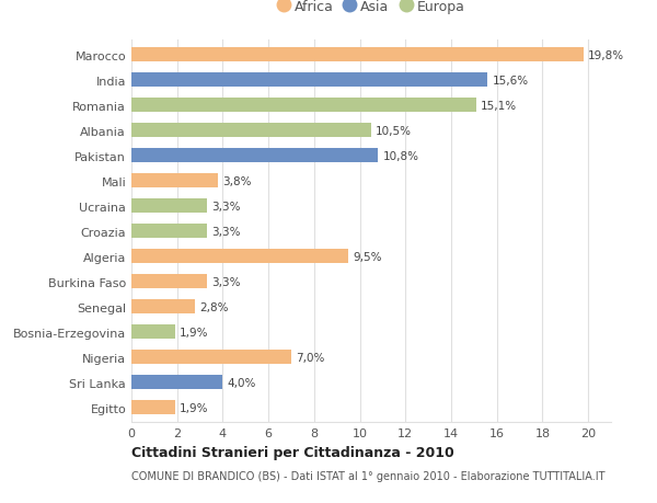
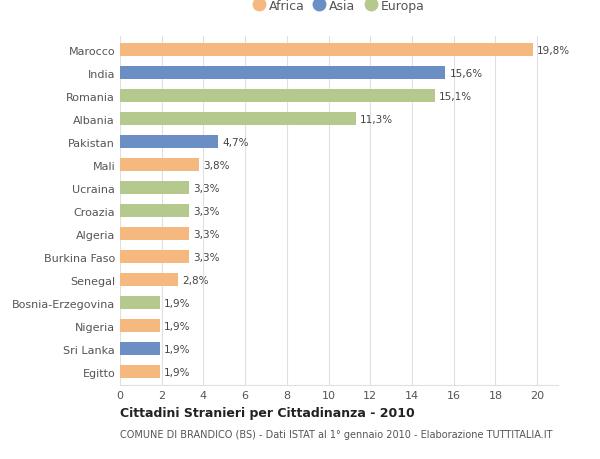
Albania: 10,5% -> 11,3%
Pakistan: 10,8% -> 4,7%
Algeria: 9,5% -> 3,3%
Nigeria: 7,0% -> 1,9%
Sri Lanka: 4,0% -> 1,9%
